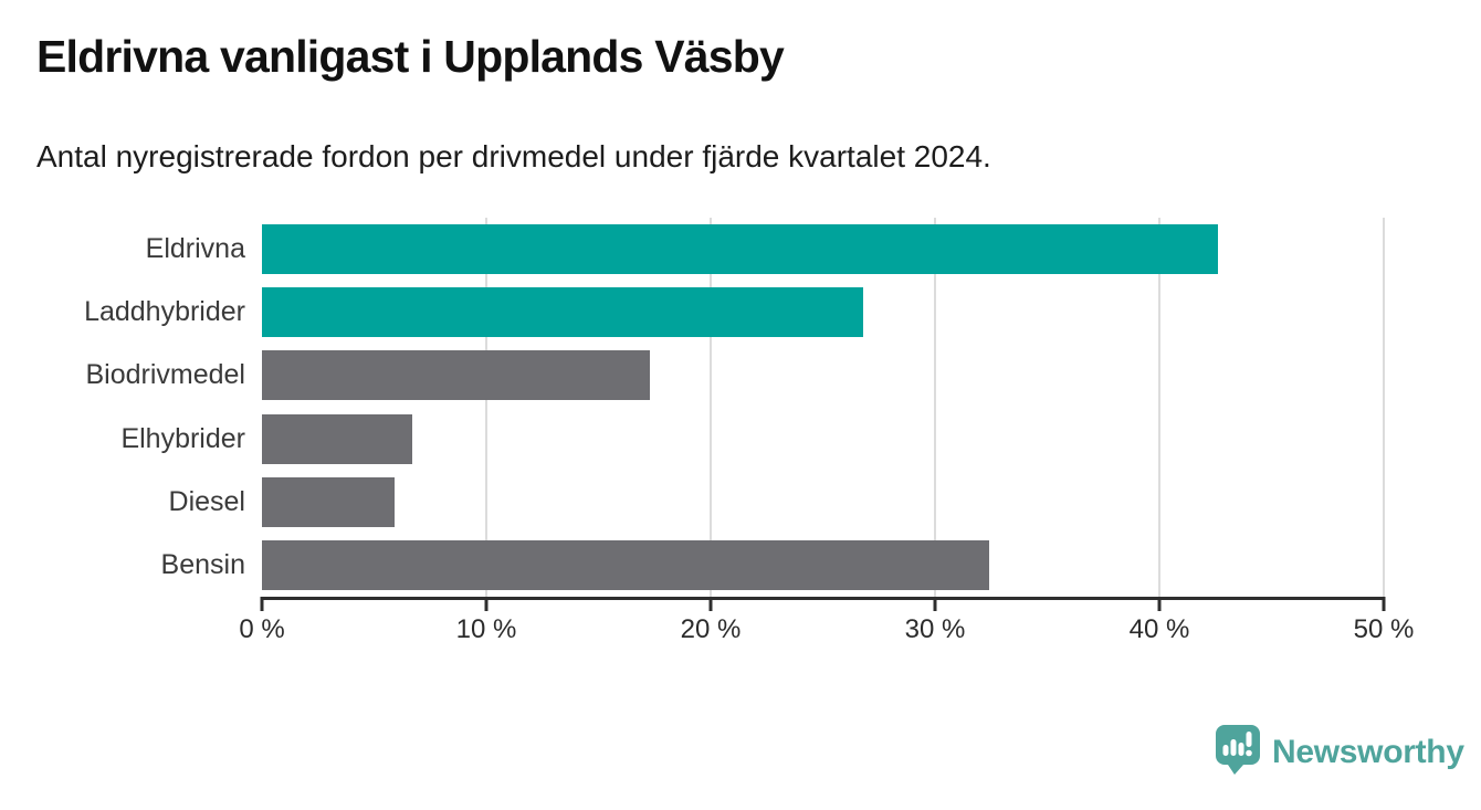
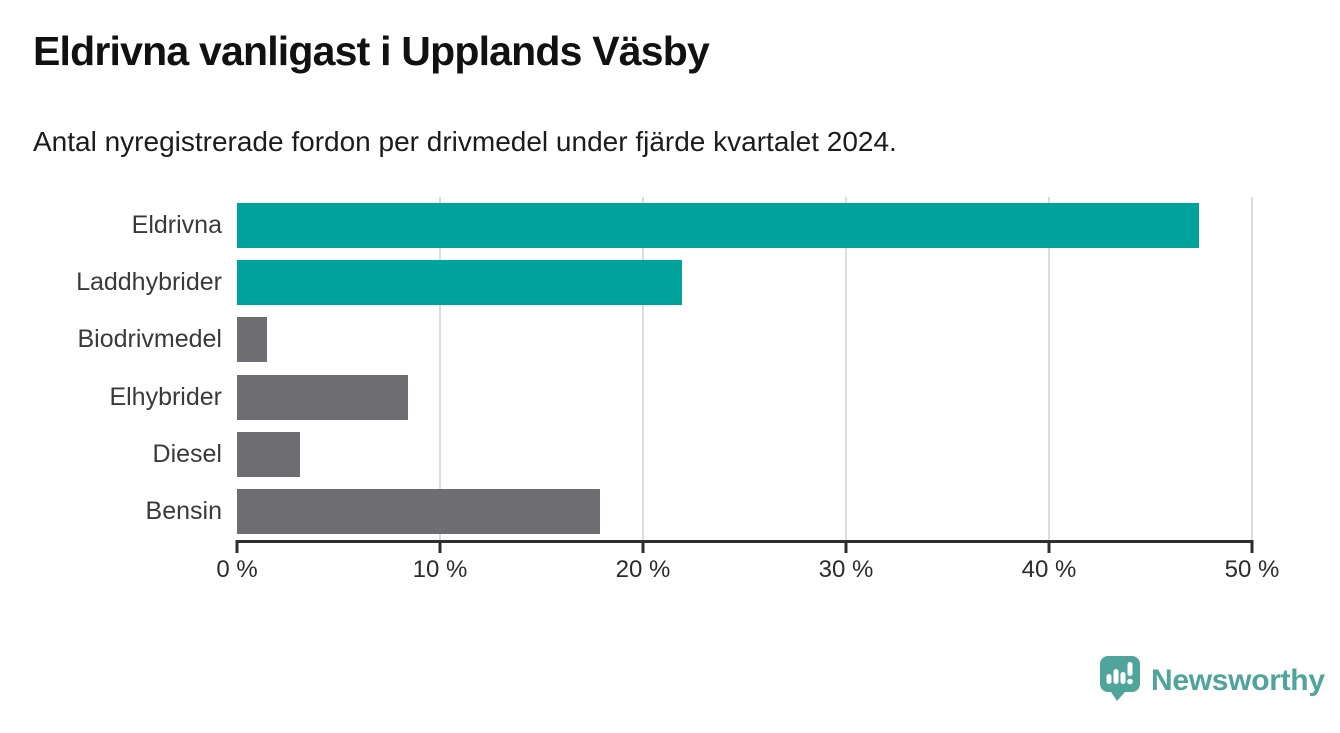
Eldrivna: 42.6% -> 47.4%
Laddhybrider: 26.8% -> 21.9%
Biodrivmedel: 17.3% -> 1.5%
Elhybrider: 6.7% -> 8.4%
Diesel: 5.9% -> 3.1%
Bensin: 32.4% -> 17.9%
